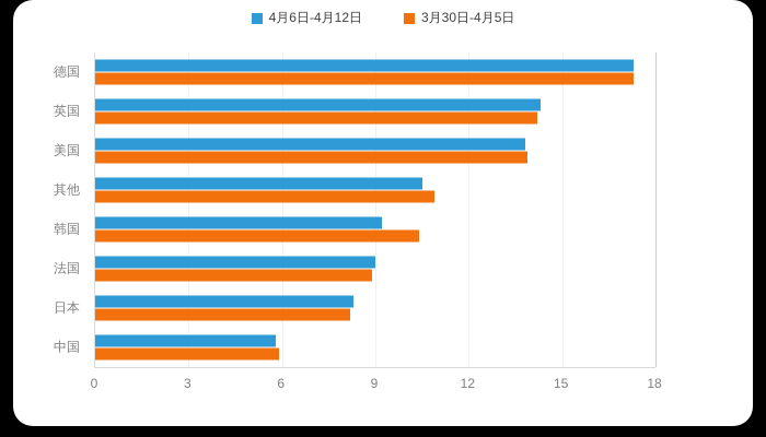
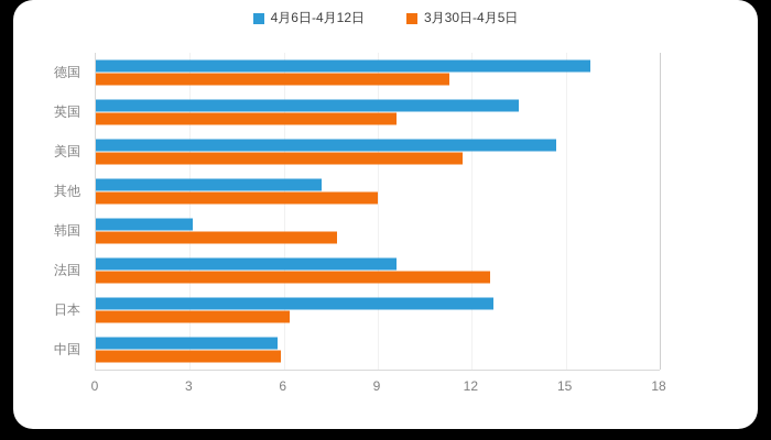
4月6日-4月12日/德国: 17.3 -> 15.8
3月30日-4月5日/德国: 17.3 -> 11.3
4月6日-4月12日/英国: 14.3 -> 13.5
3月30日-4月5日/英国: 14.2 -> 9.6
4月6日-4月12日/美国: 13.8 -> 14.7
3月30日-4月5日/美国: 13.9 -> 11.7
4月6日-4月12日/其他: 10.5 -> 7.2
3月30日-4月5日/其他: 10.9 -> 9.0
4月6日-4月12日/韩国: 9.2 -> 3.1
3月30日-4月5日/韩国: 10.4 -> 7.7
4月6日-4月12日/法国: 9.0 -> 9.6
3月30日-4月5日/法国: 8.9 -> 12.6
4月6日-4月12日/日本: 8.3 -> 12.7
3月30日-4月5日/日本: 8.2 -> 6.2
